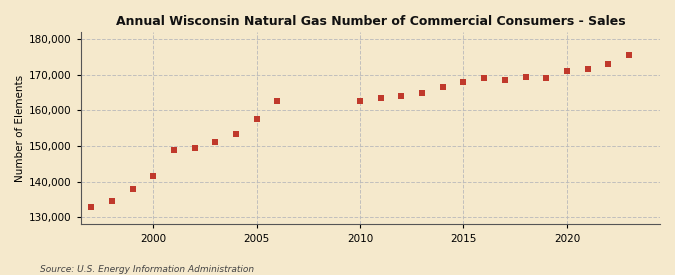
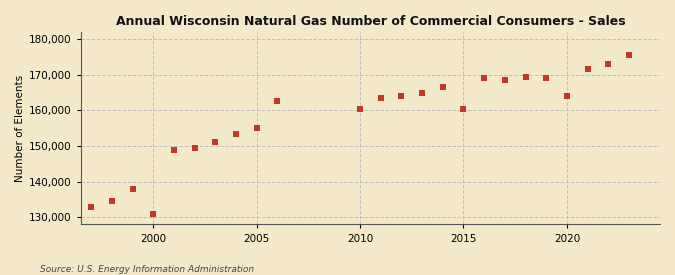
2000: 141,500 -> 131,000
2005: 157,500 -> 155,000
2010: 162,500 -> 160,500
2015: 168,000 -> 160,500
2020: 171,000 -> 164,000
